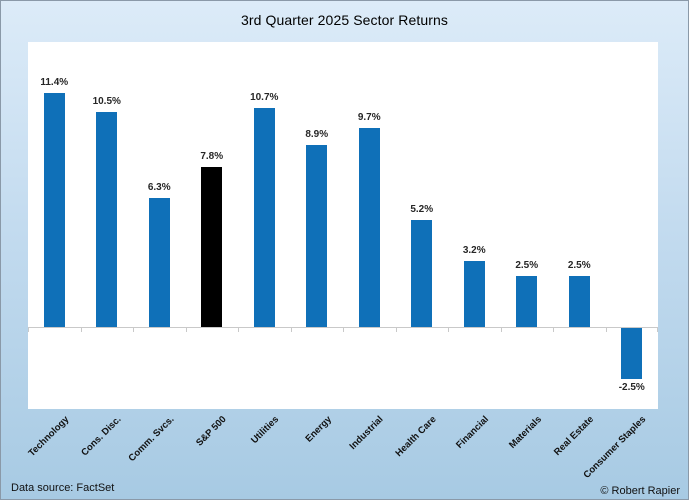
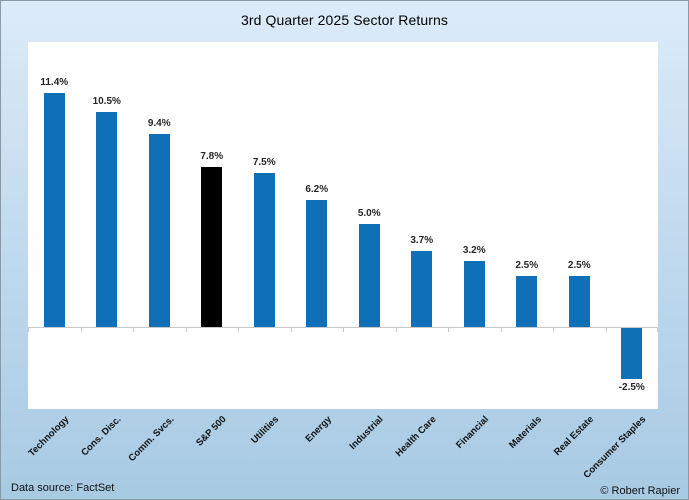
Comm. Svcs.: 6.3% -> 9.4%
Utilities: 10.7% -> 7.5%
Energy: 8.9% -> 6.2%
Industrial: 9.7% -> 5.0%
Health Care: 5.2% -> 3.7%
